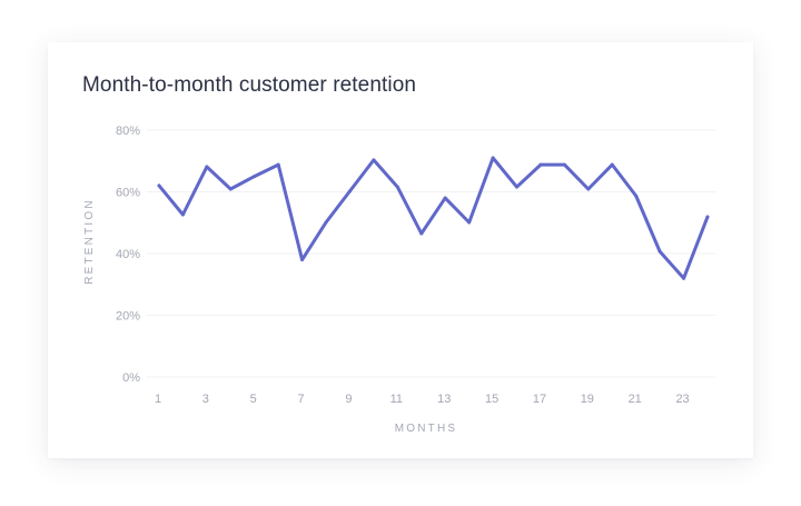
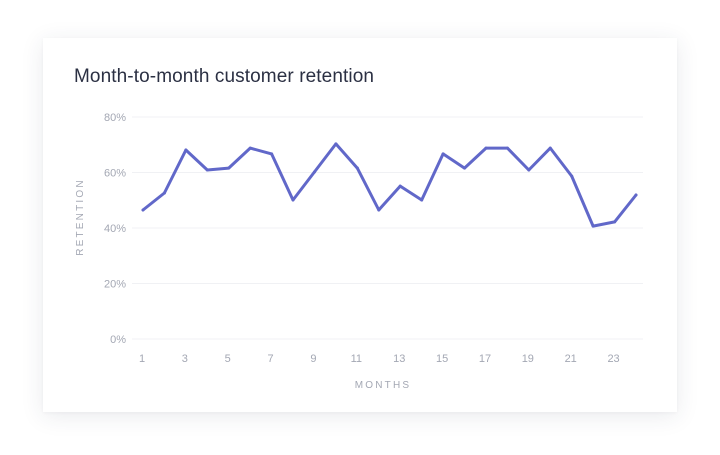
1: 62% -> 46%
5: 65% -> 62%
7: 38% -> 67%
13: 58% -> 55%
15: 71% -> 67%
23: 32% -> 42%
